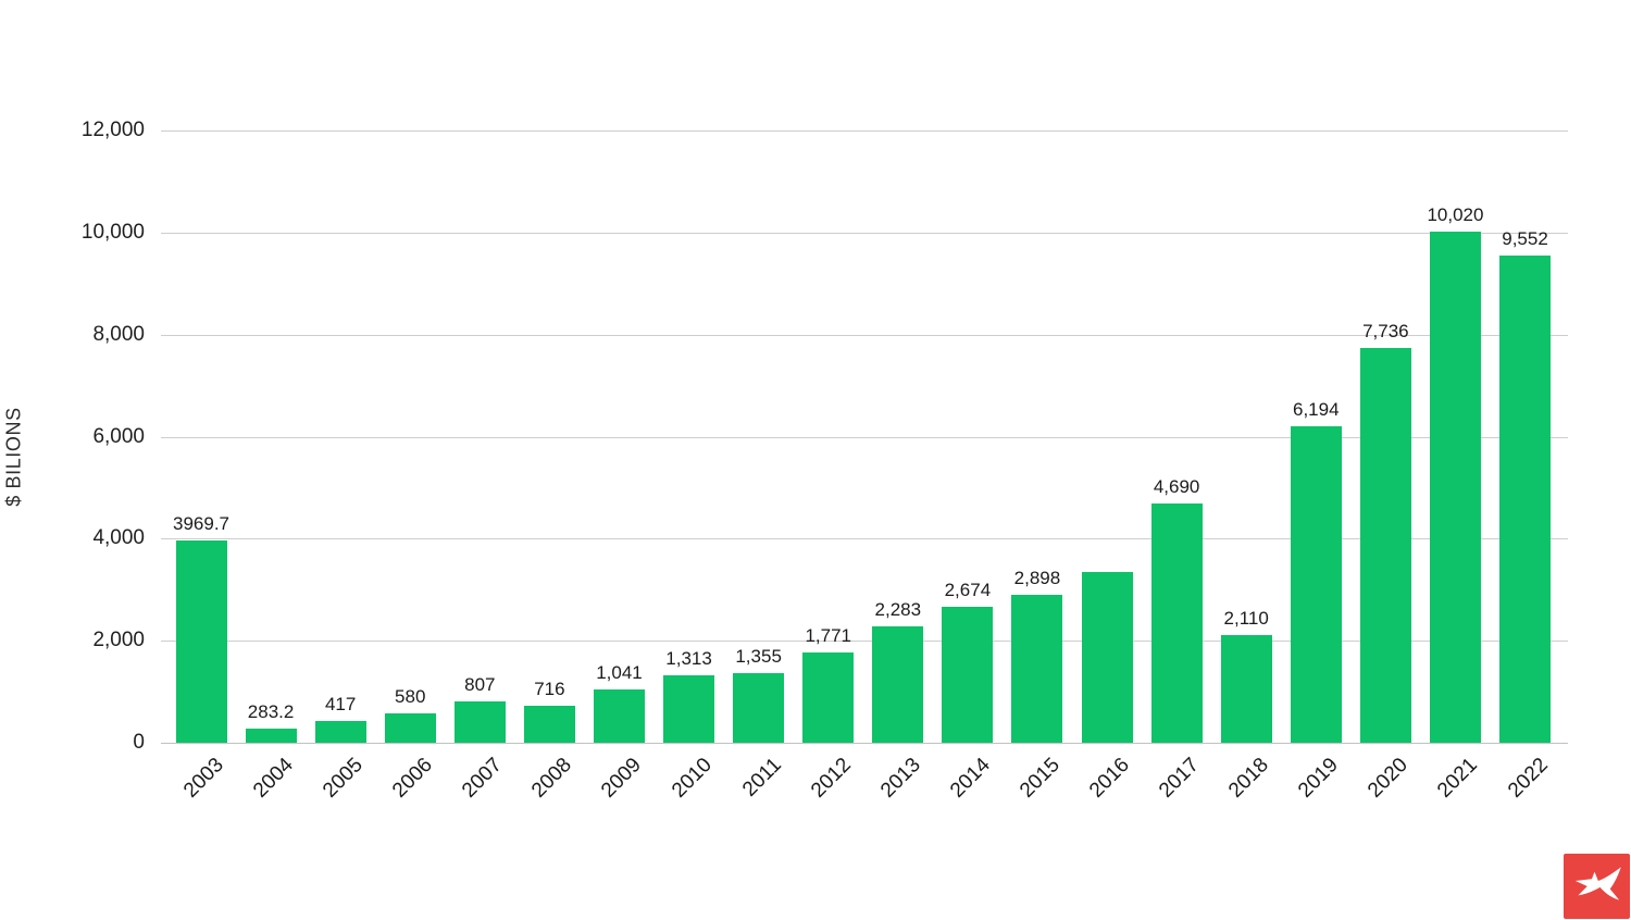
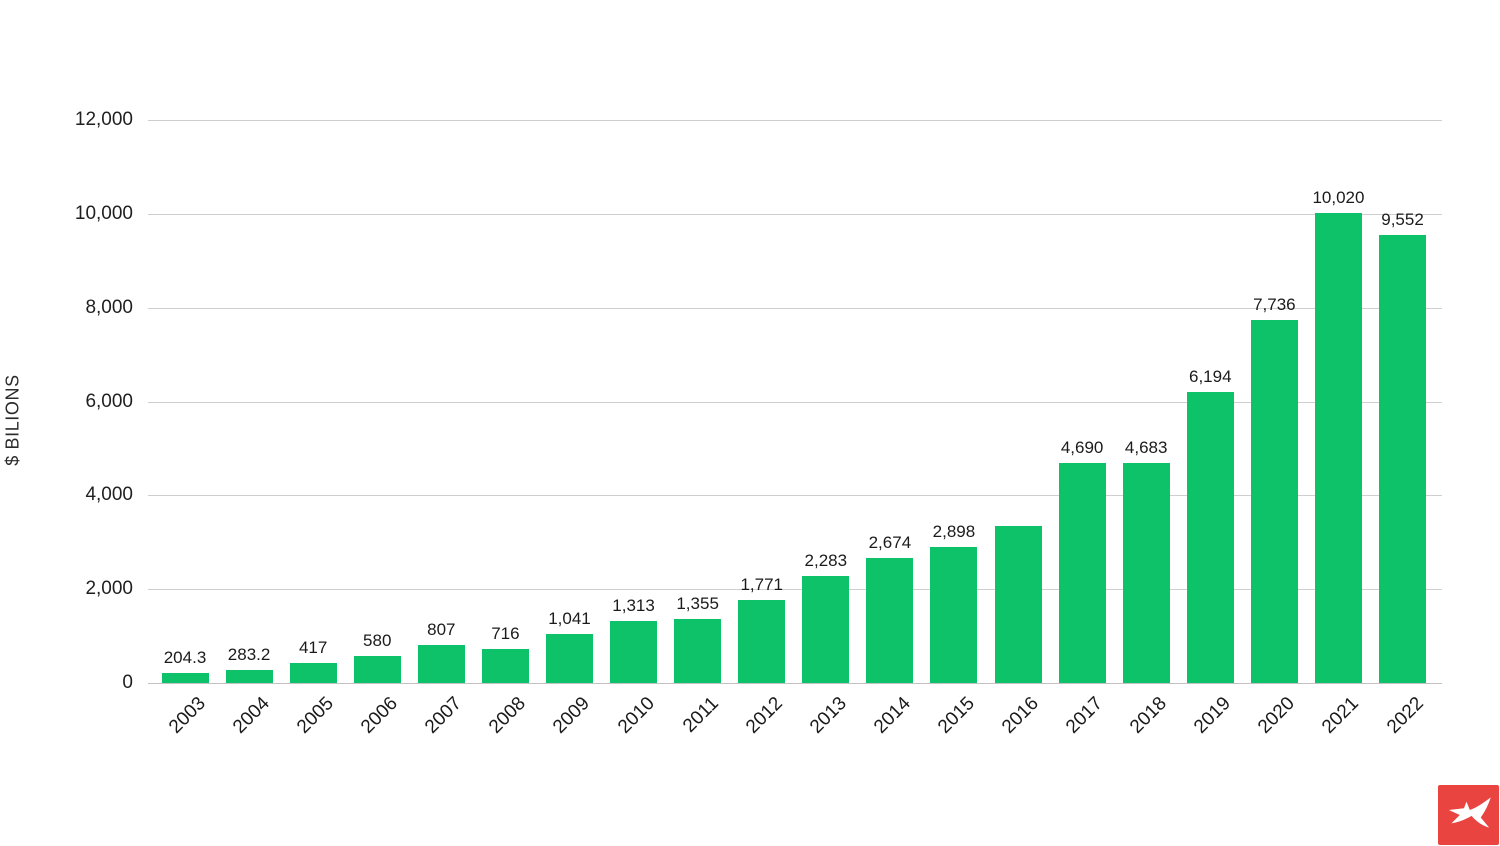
2003: 3969.7 -> 204.3
2018: 2,110 -> 4,683
